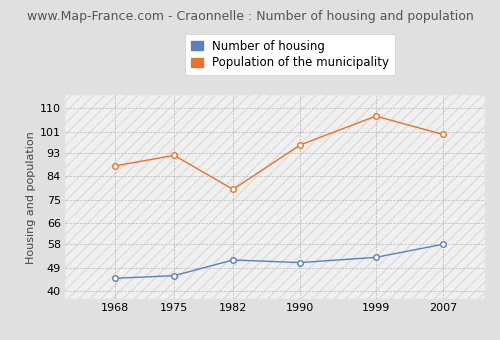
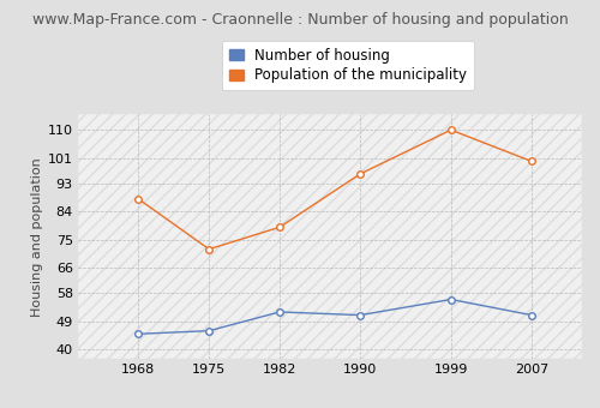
Population of the municipality/1975: 92 -> 72
Number of housing/1999: 53 -> 56
Population of the municipality/1999: 107 -> 110
Number of housing/2007: 58 -> 51
